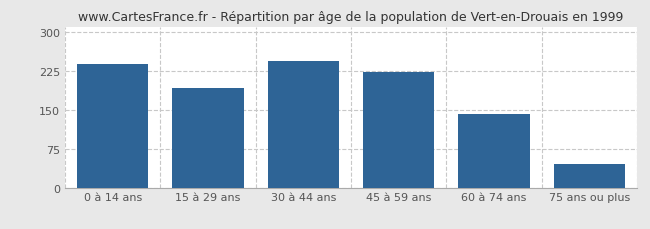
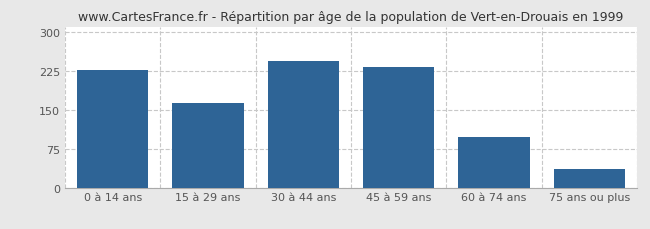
0 à 14 ans: 238 -> 226
15 à 29 ans: 192 -> 163
45 à 59 ans: 222 -> 232
60 à 74 ans: 142 -> 97
75 ans ou plus: 46 -> 35
